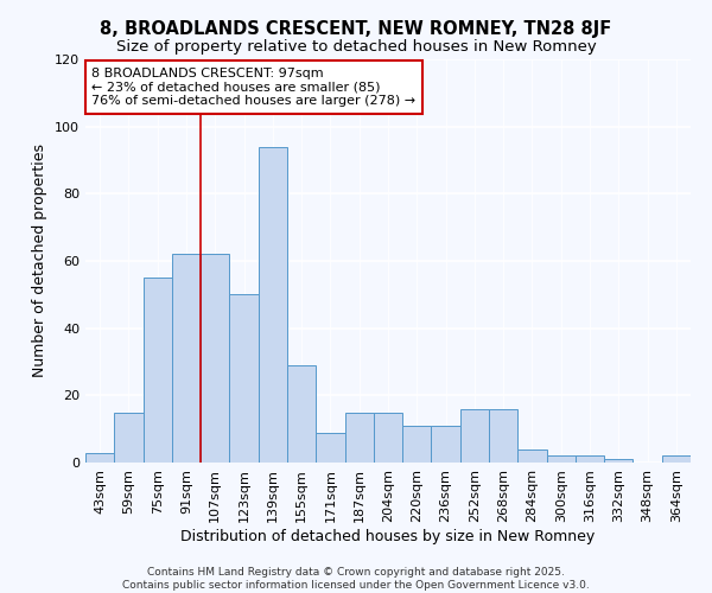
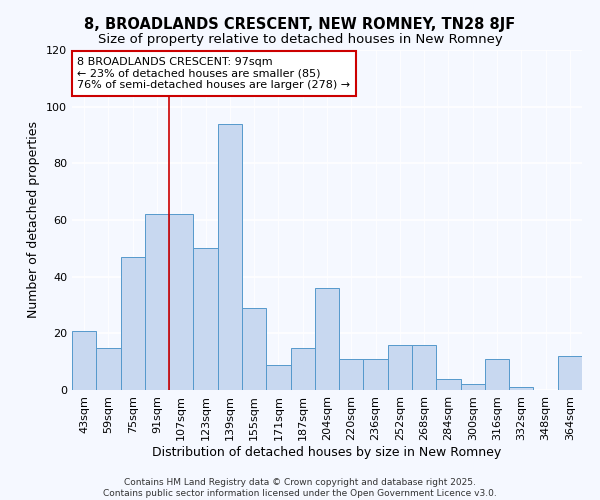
43sqm: 3 -> 21
75sqm: 55 -> 47
204sqm: 15 -> 36
316sqm: 2 -> 11
364sqm: 2 -> 12
